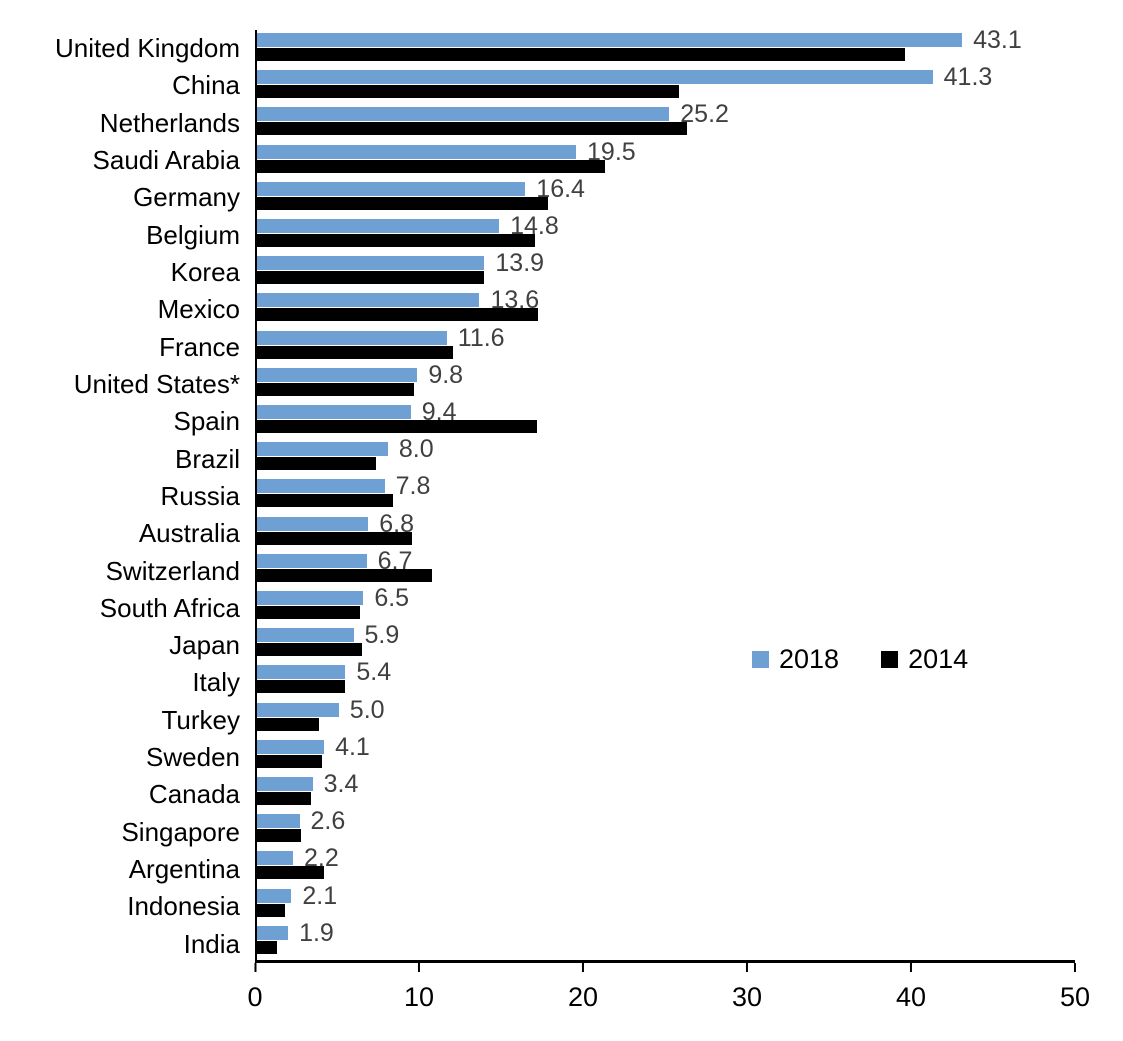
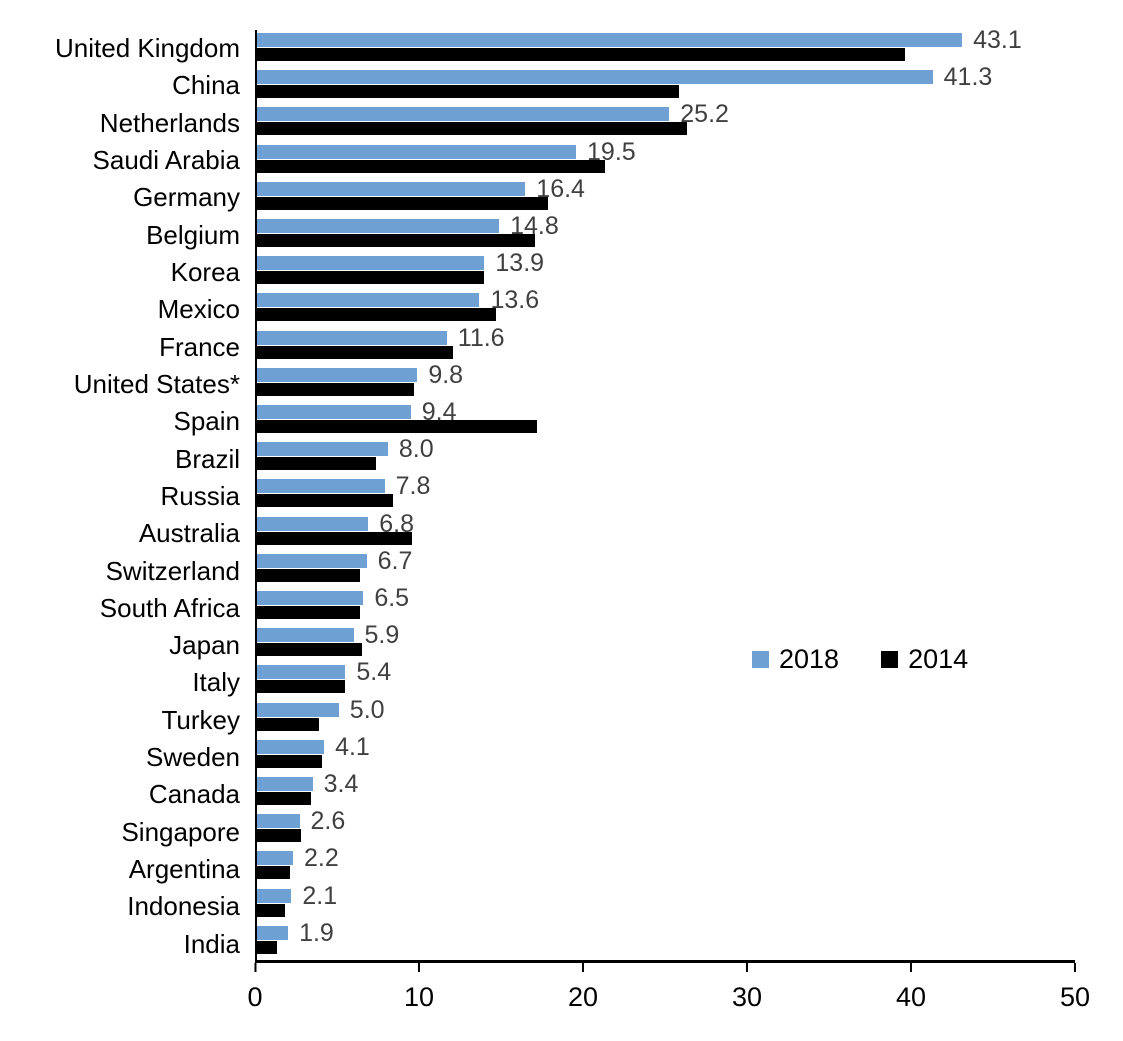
2014/Mexico: 17.2 -> 14.6
2014/Switzerland: 10.7 -> 6.3
2014/Argentina: 4.1 -> 2.0
